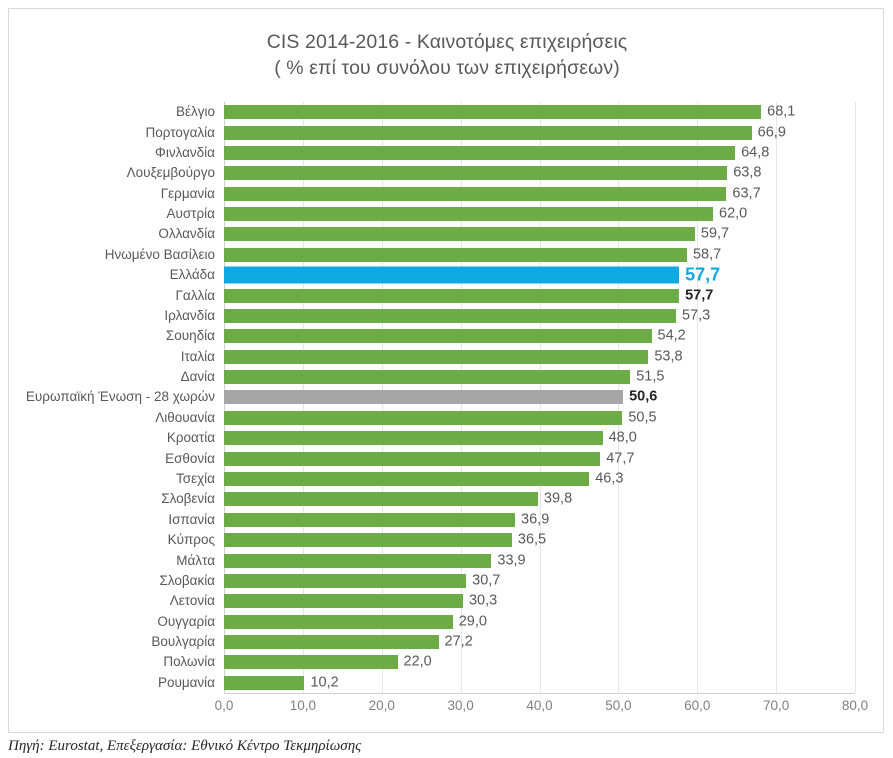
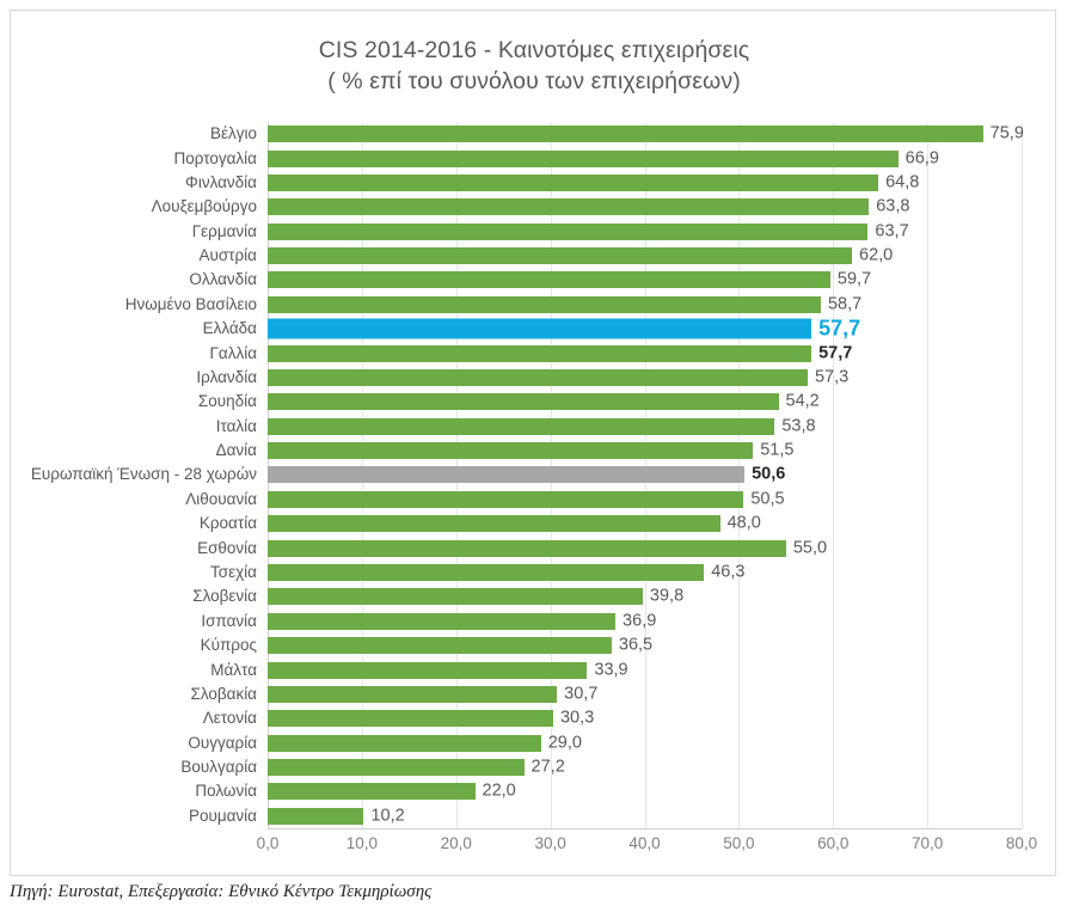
Βέλγιο: 68,1 -> 75,9
Εσθονία: 47,7 -> 55,0
